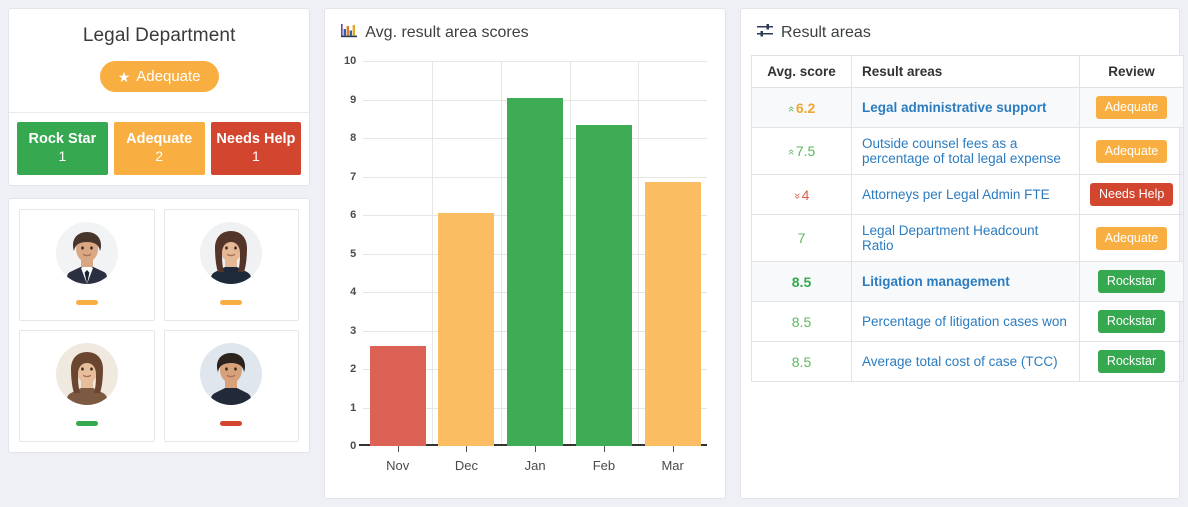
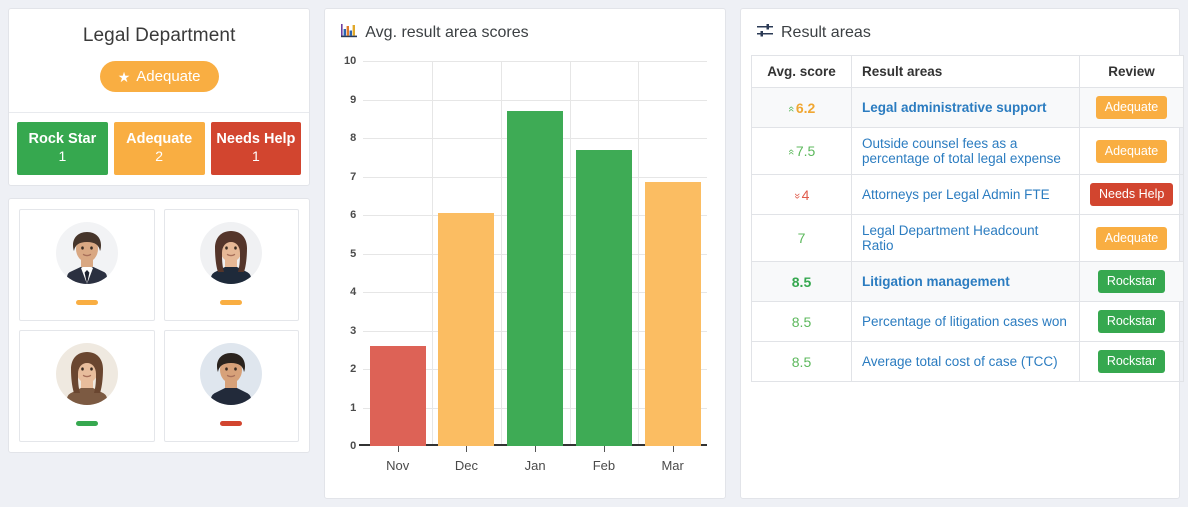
Jan: 9.1 -> 8.7
Feb: 8.3 -> 7.7
